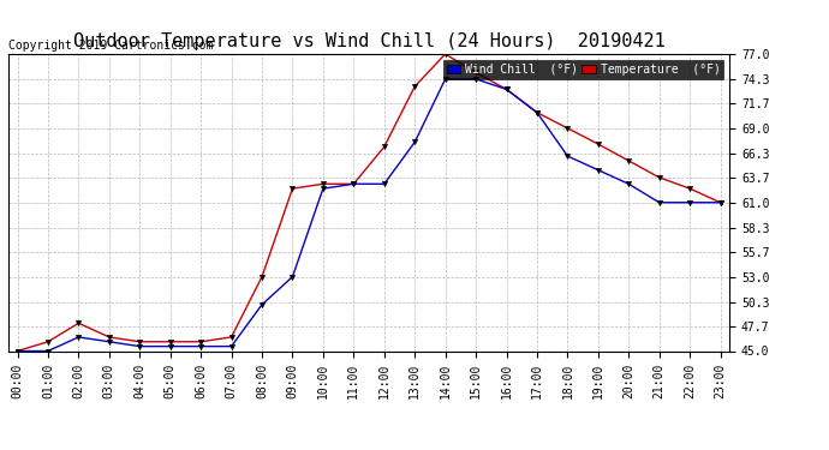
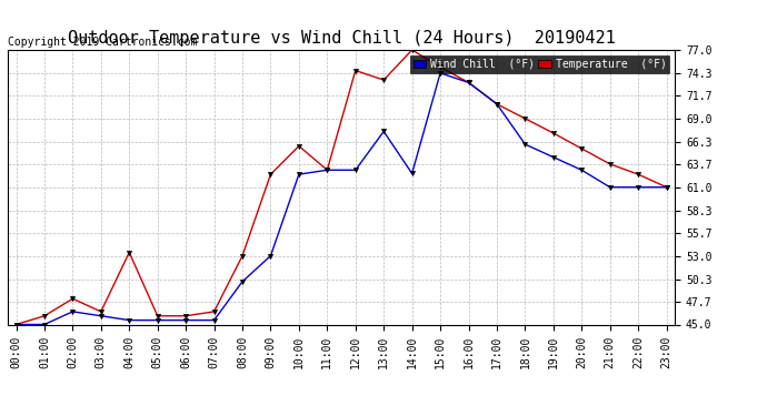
Temperature (°F)/04:00: 46.0 -> 53.4
Temperature (°F)/10:00: 63.0 -> 65.8
Temperature (°F)/12:00: 67.0 -> 74.6
Wind Chill (°F)/14:00: 74.3 -> 62.6
